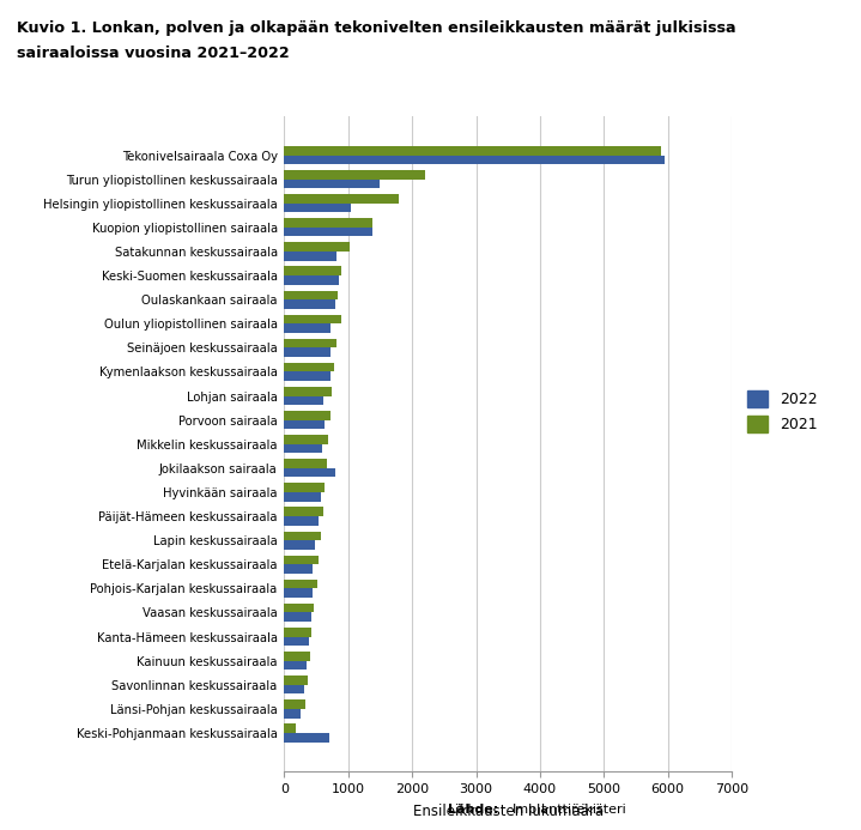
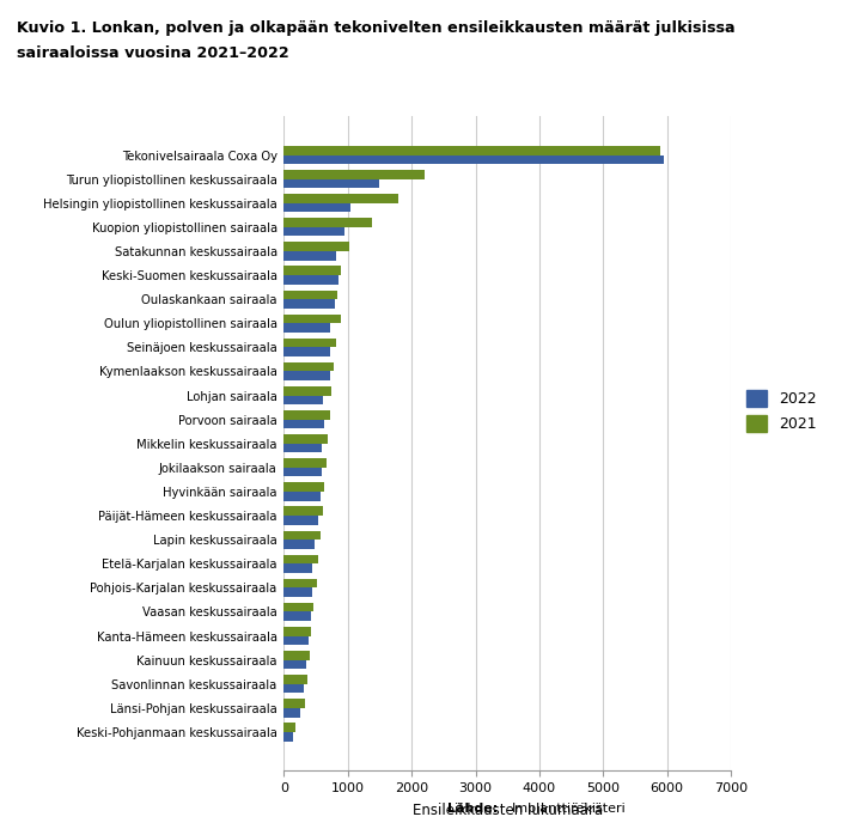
2022/Kuopion yliopistollinen sairaala: 1380 -> 950
2022/Jokilaakson sairaala: 800 -> 590
2022/Keski-Pohjanmaan keskussairaala: 700 -> 140
